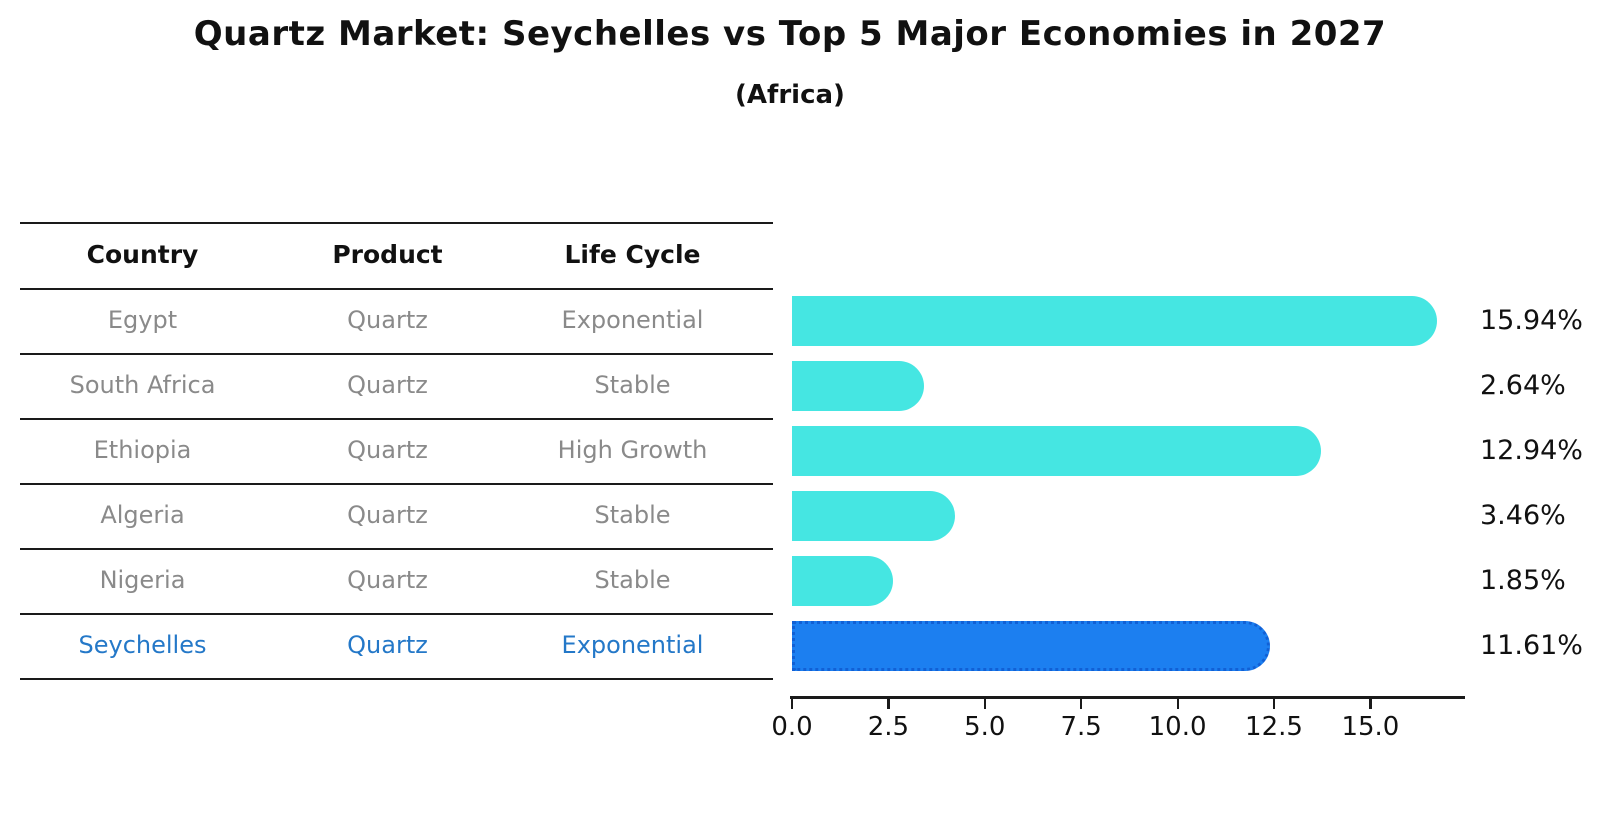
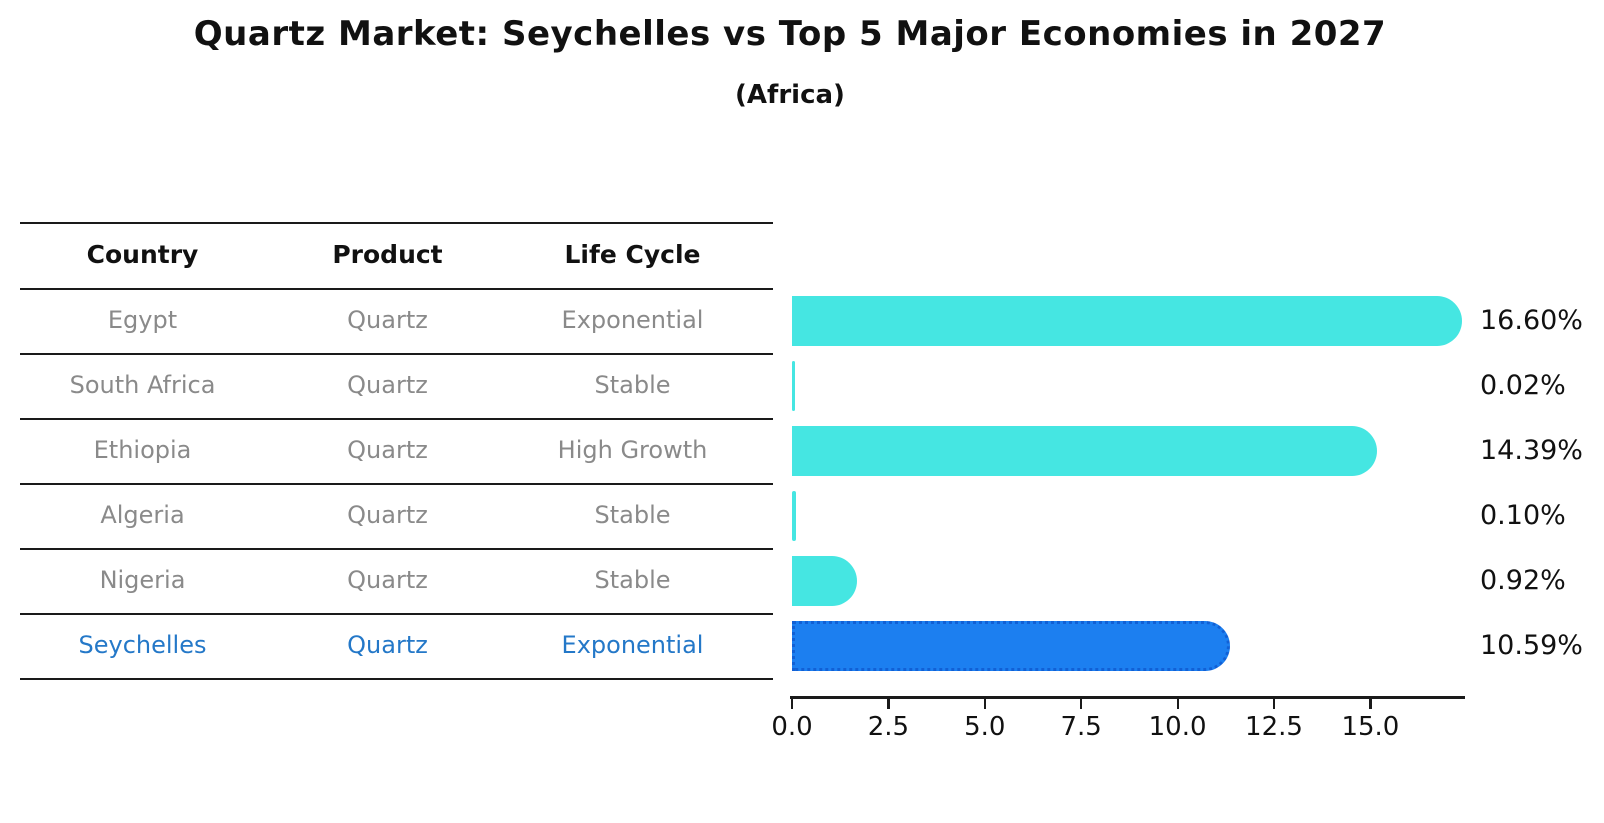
Egypt: 15.94% -> 16.60%
South Africa: 2.64% -> 0.02%
Ethiopia: 12.94% -> 14.39%
Algeria: 3.46% -> 0.10%
Nigeria: 1.85% -> 0.92%
Seychelles: 11.61% -> 10.59%
